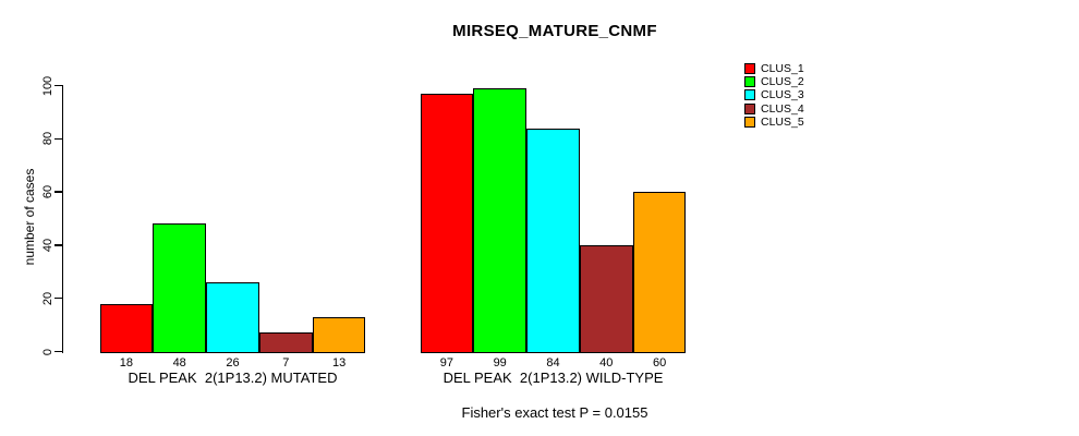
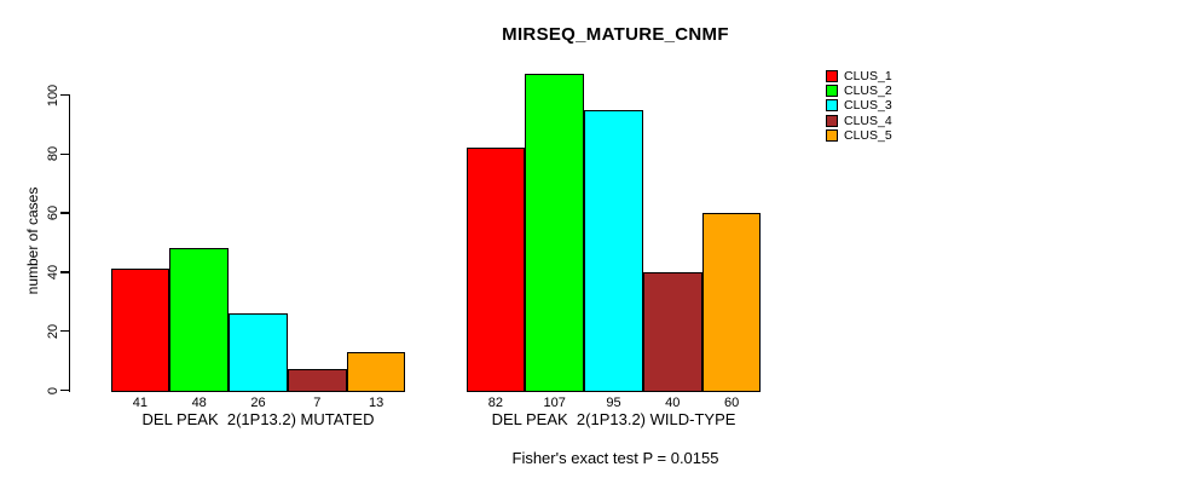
CLUS_1/DEL PEAK 2(1P13.2) MUTATED: 18 -> 41
CLUS_1/DEL PEAK 2(1P13.2) WILD-TYPE: 97 -> 82
CLUS_2/DEL PEAK 2(1P13.2) WILD-TYPE: 99 -> 107
CLUS_3/DEL PEAK 2(1P13.2) WILD-TYPE: 84 -> 95
